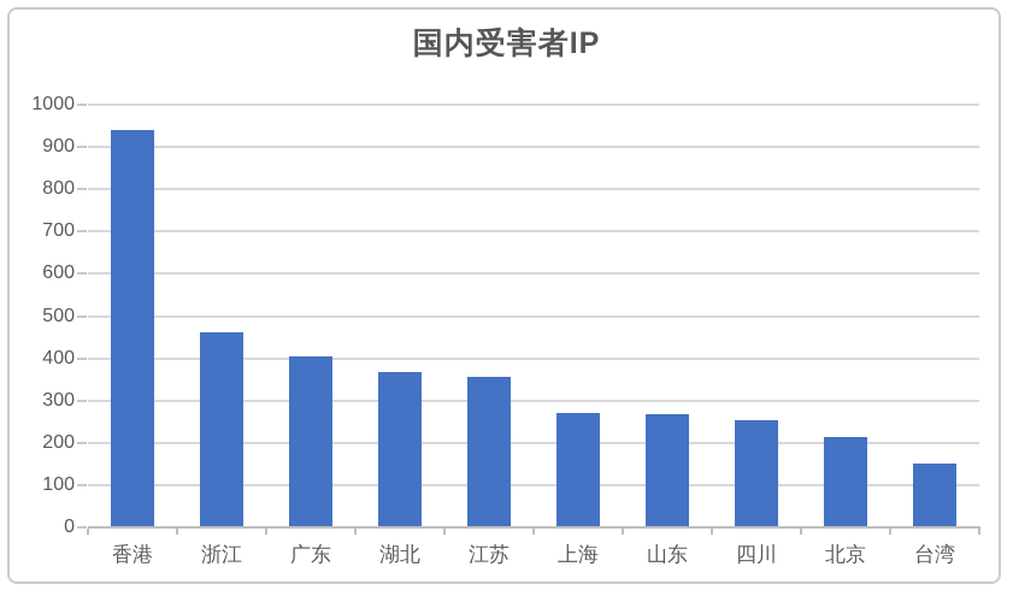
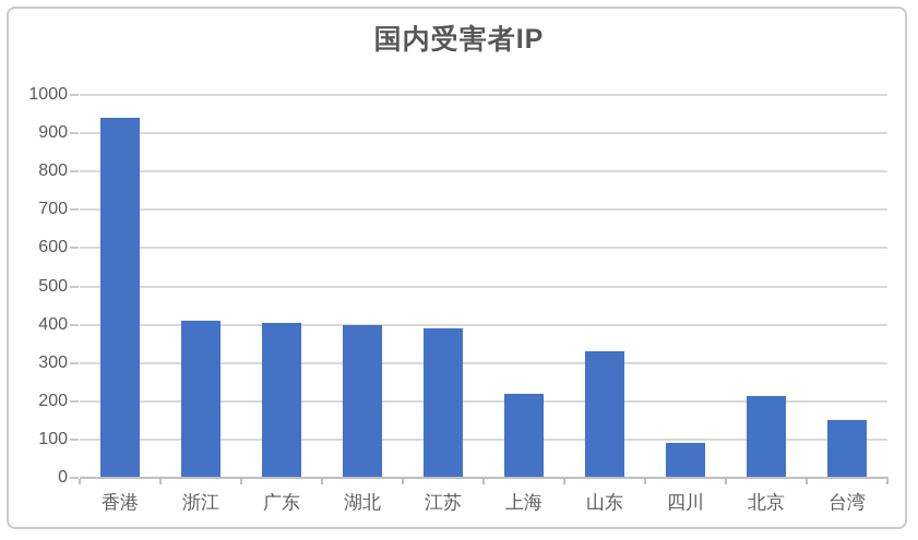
浙江: 460 -> 410
湖北: 370 -> 400
江苏: 360 -> 390
上海: 270 -> 220
山东: 270 -> 330
四川: 250 -> 90
